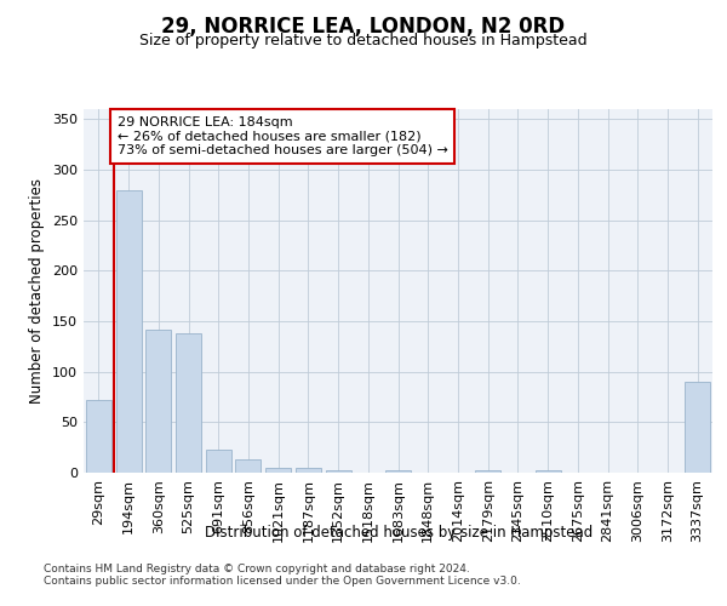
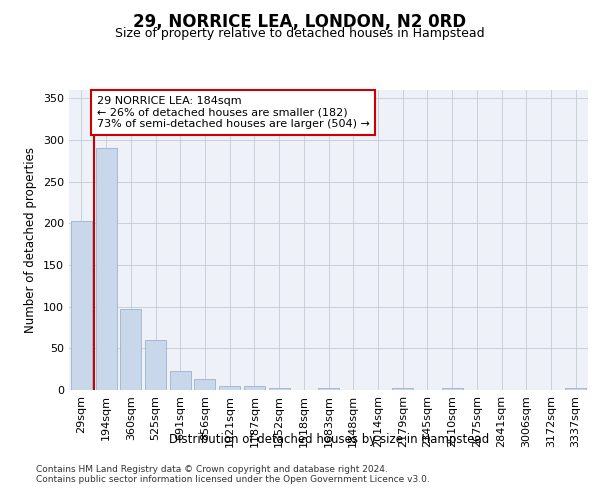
29sqm: 72 -> 203
194sqm: 280 -> 291
360sqm: 142 -> 97
525sqm: 138 -> 60
3337sqm: 90 -> 2
